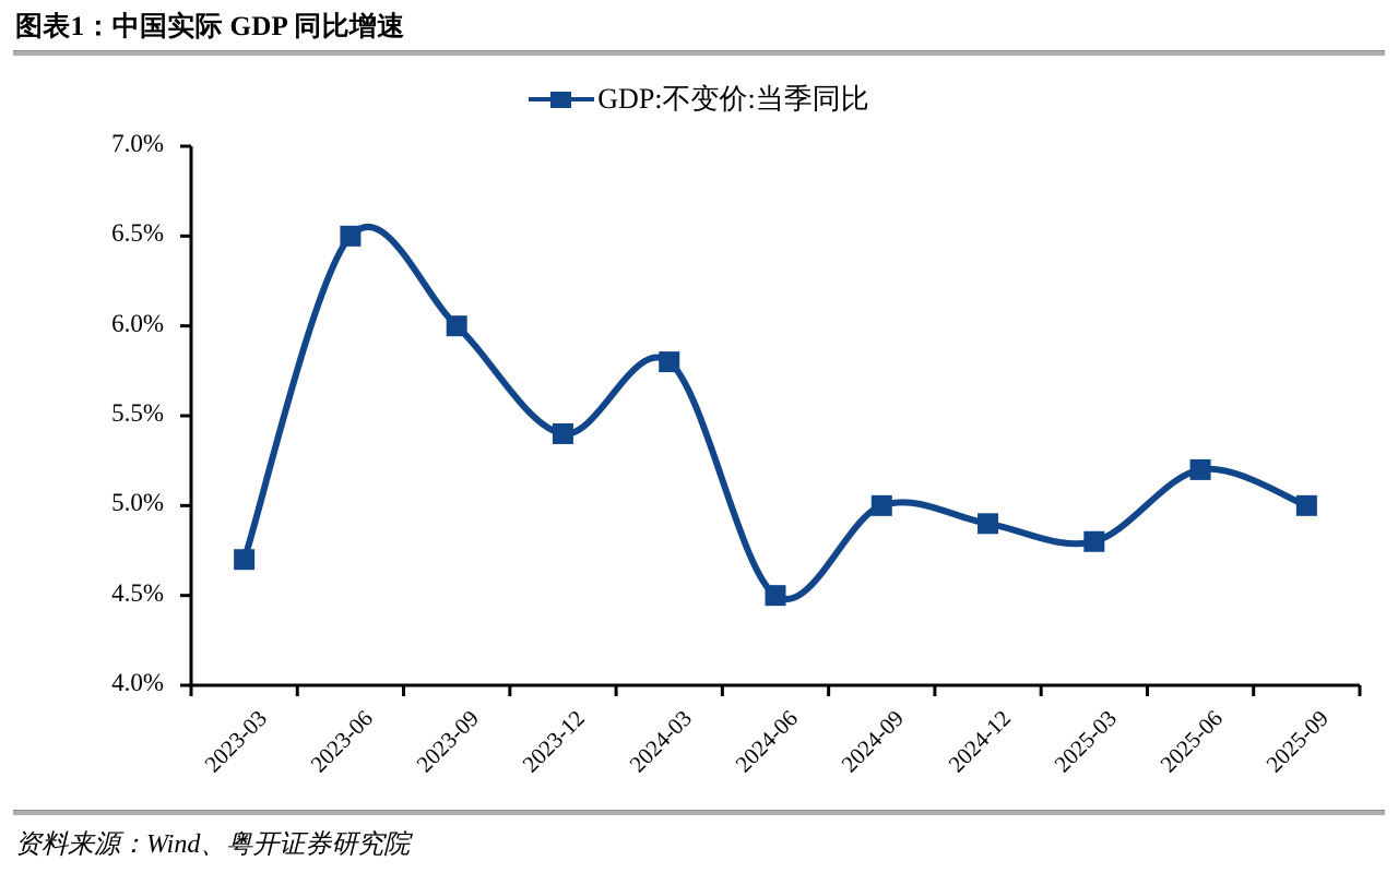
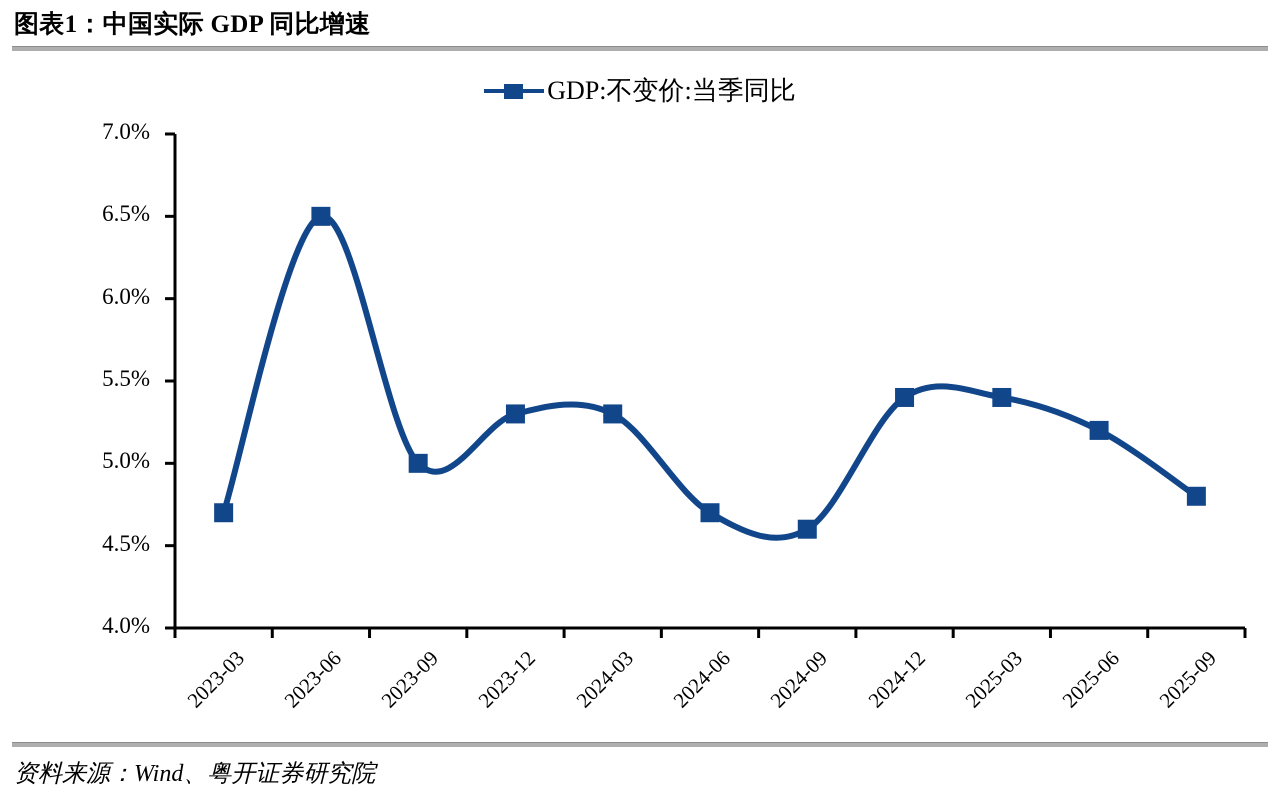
2023-09: 6.0% -> 5.0%
2023-12: 5.4% -> 5.3%
2024-03: 5.8% -> 5.3%
2024-06: 4.5% -> 4.7%
2024-09: 5.0% -> 4.6%
2024-12: 4.9% -> 5.4%
2025-03: 4.8% -> 5.4%
2025-09: 5.0% -> 4.8%
